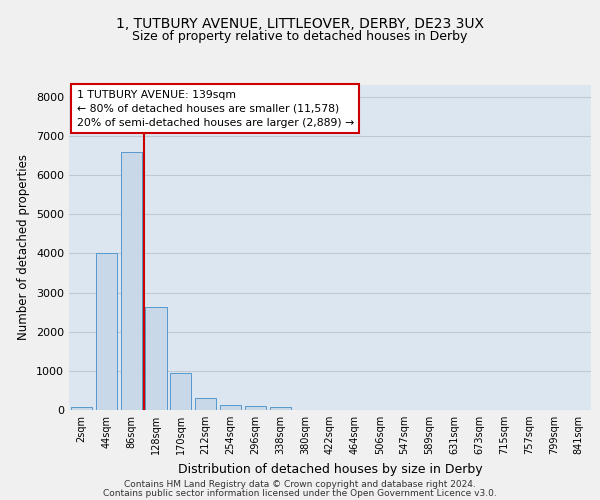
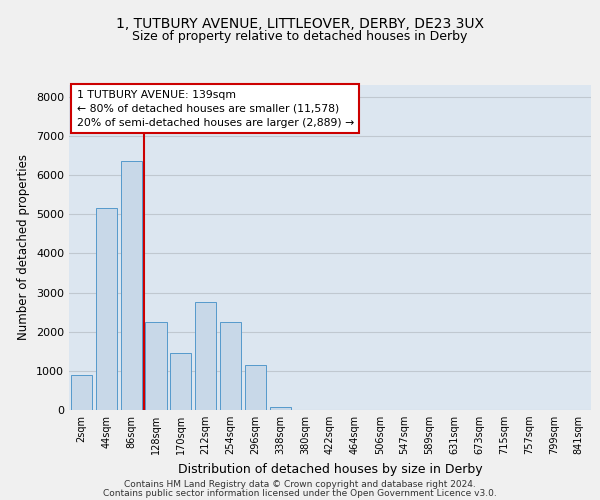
2sqm: 80 -> 900
44sqm: 4000 -> 5150
86sqm: 6600 -> 6350
128sqm: 2620 -> 2250
170sqm: 950 -> 1450
212sqm: 310 -> 2750
254sqm: 140 -> 2250
296sqm: 100 -> 1150
